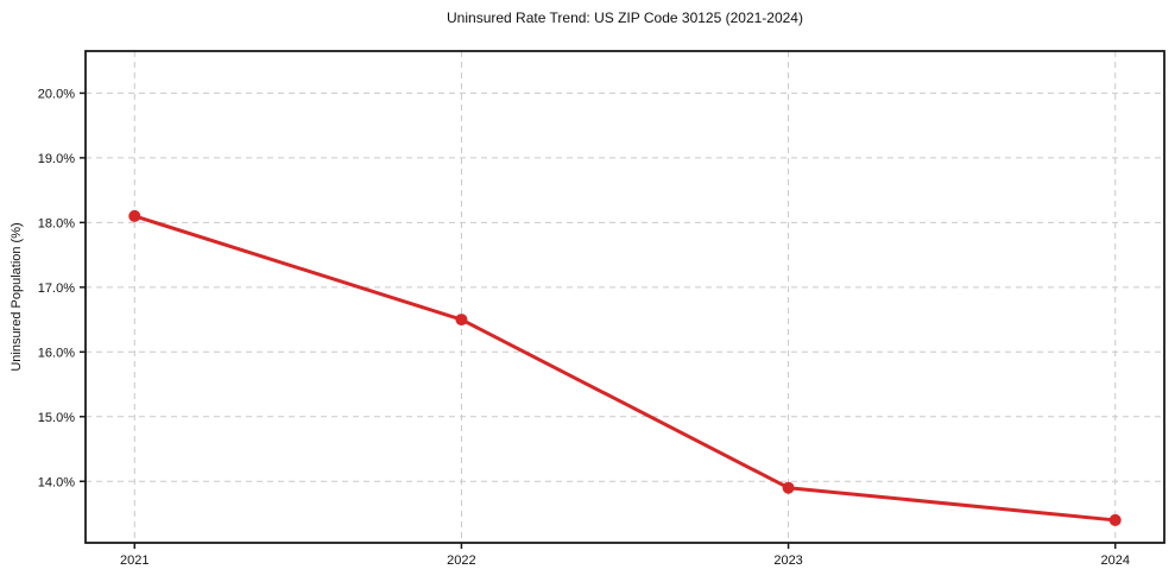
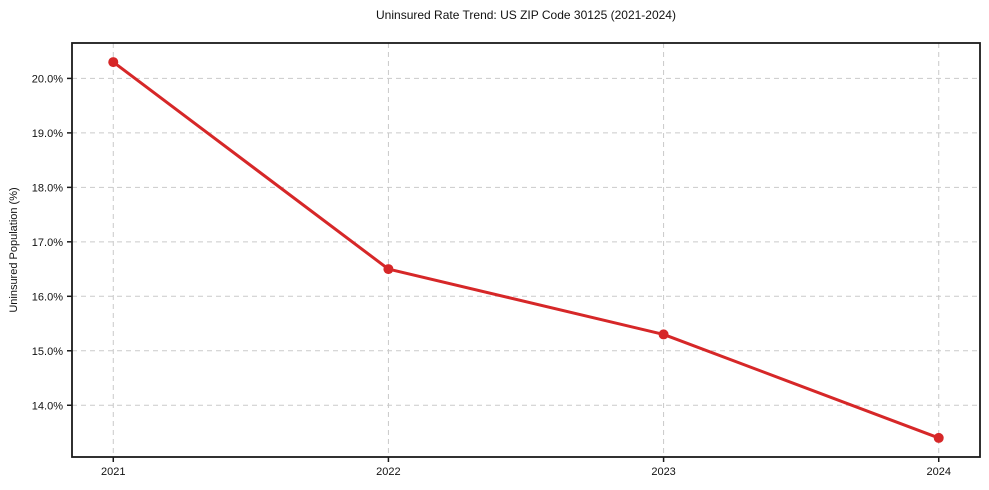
2021: 18.1% -> 20.3%
2023: 13.9% -> 15.3%
